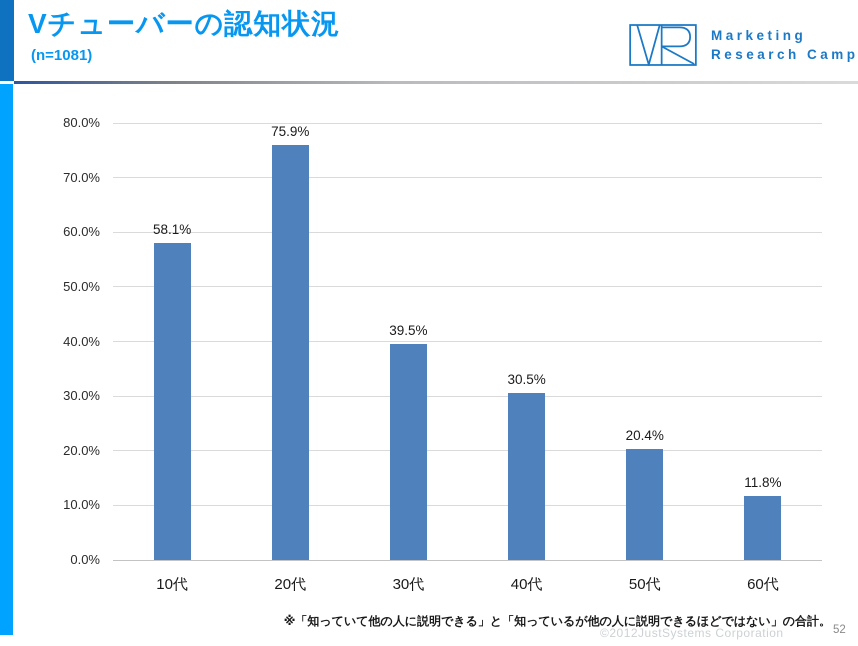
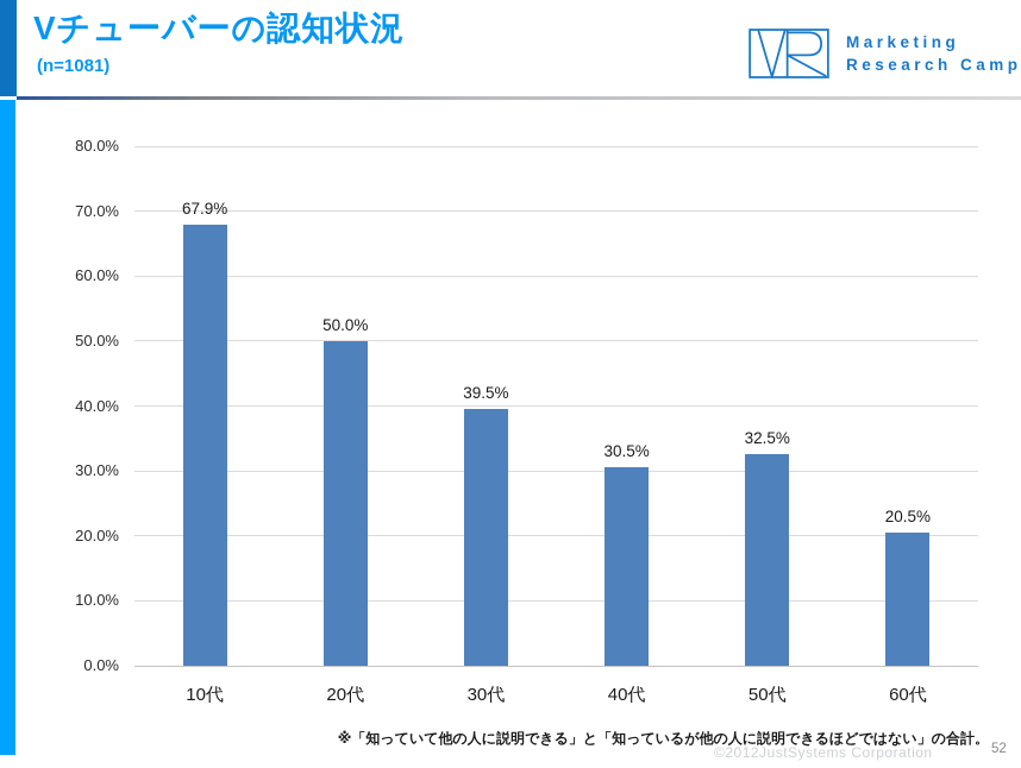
10代: 58.1% -> 67.9%
20代: 75.9% -> 50.0%
50代: 20.4% -> 32.5%
60代: 11.8% -> 20.5%
